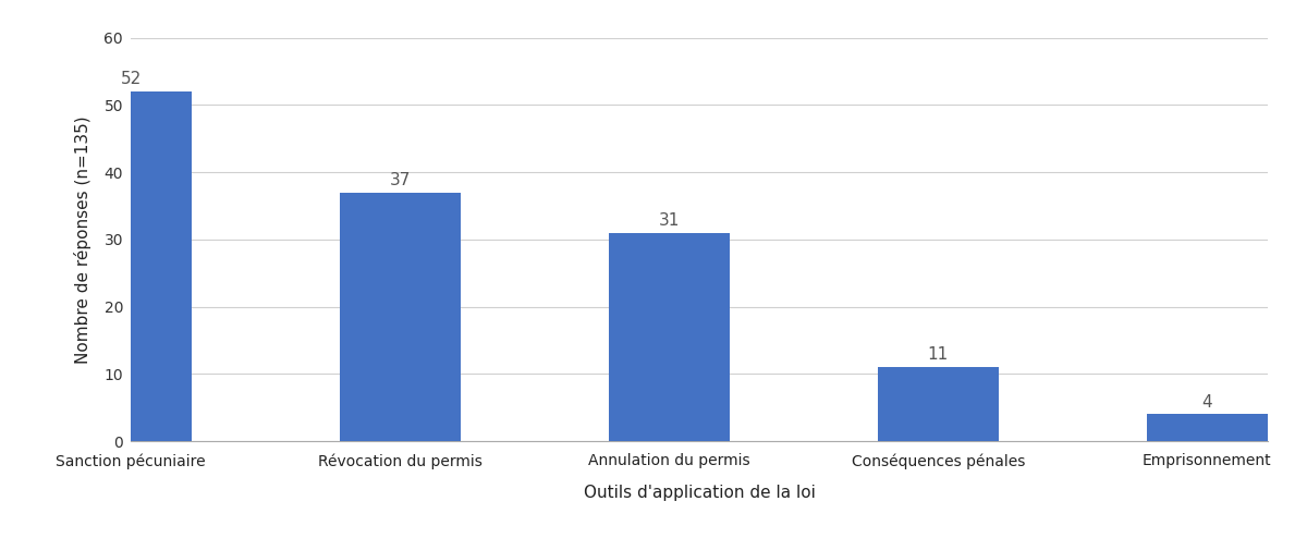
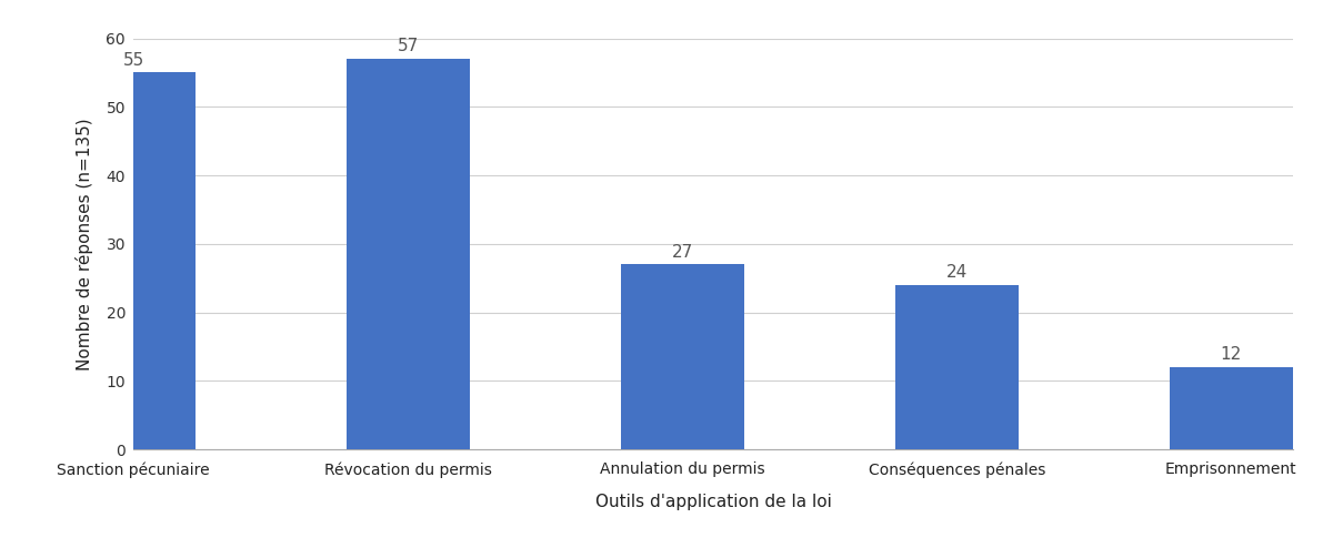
Sanction pécuniaire: 52 -> 55
Révocation du permis: 37 -> 57
Annulation du permis: 31 -> 27
Conséquences pénales: 11 -> 24
Emprisonnement: 4 -> 12
